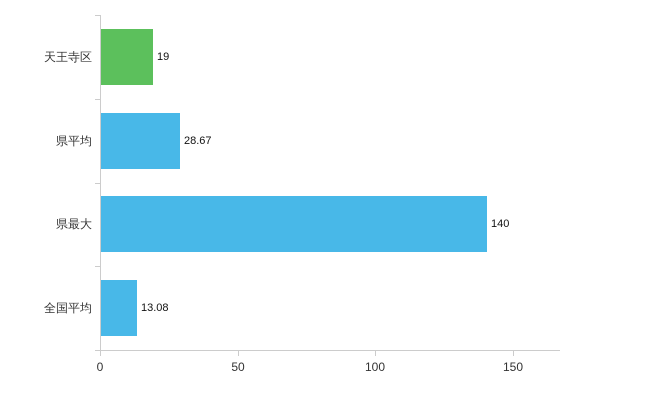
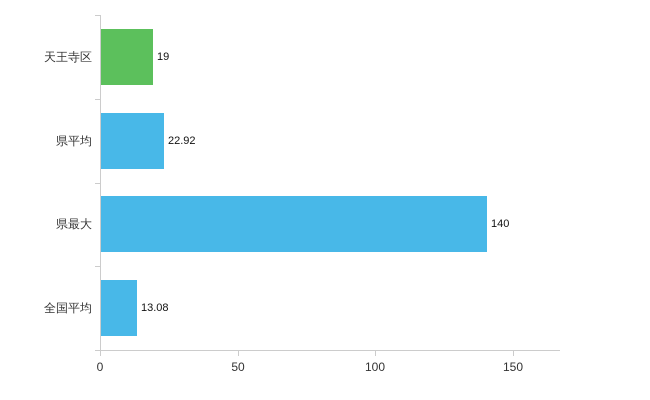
県平均: 28.67 -> 22.92
